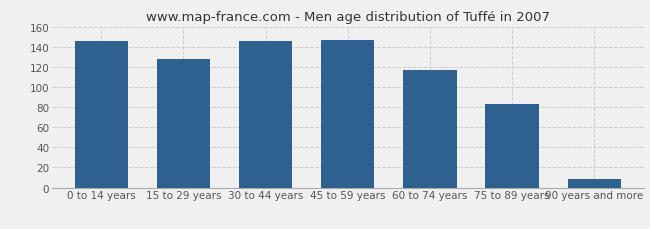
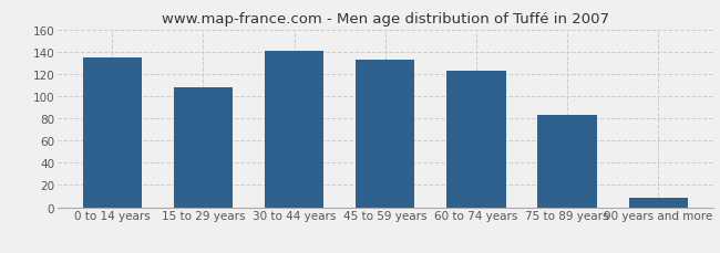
0 to 14 years: 146 -> 135
15 to 29 years: 128 -> 108
30 to 44 years: 146 -> 141
45 to 59 years: 147 -> 133
60 to 74 years: 117 -> 123
